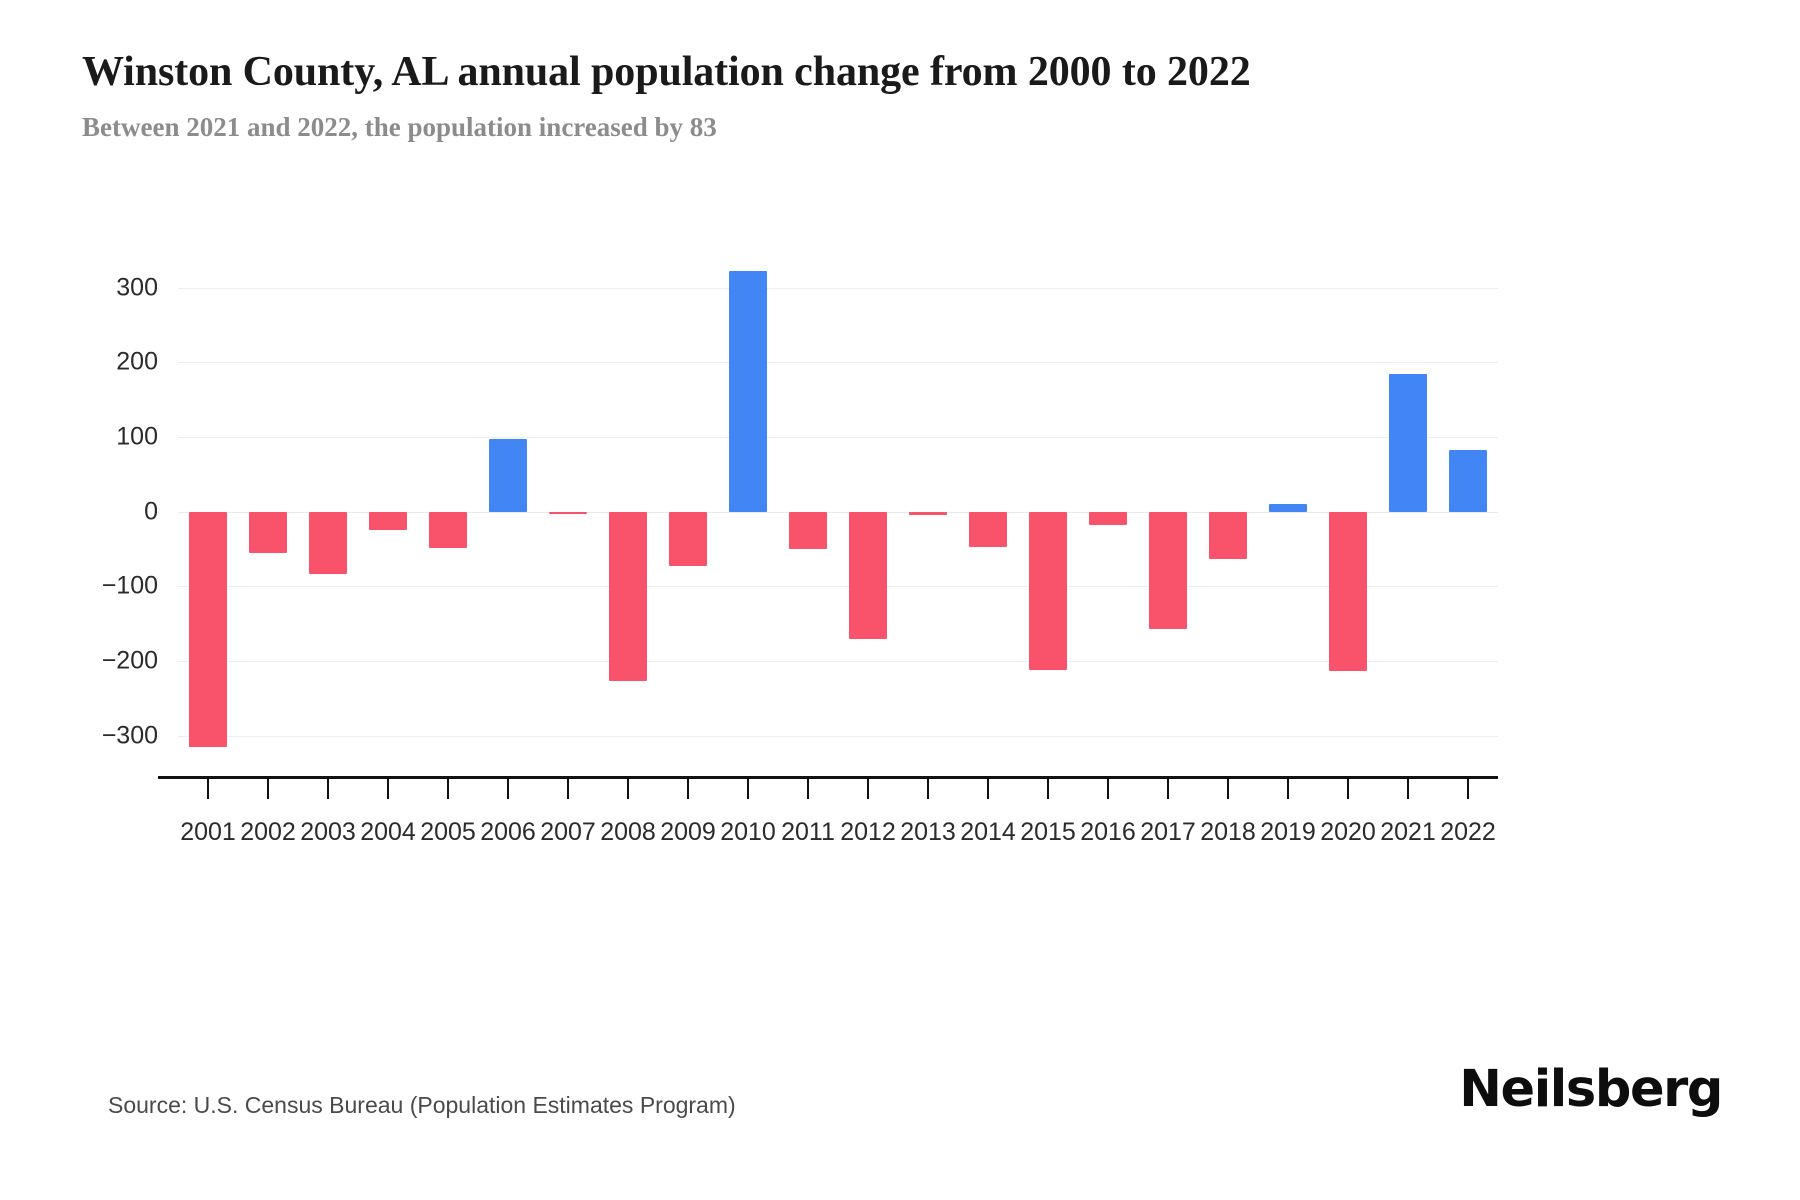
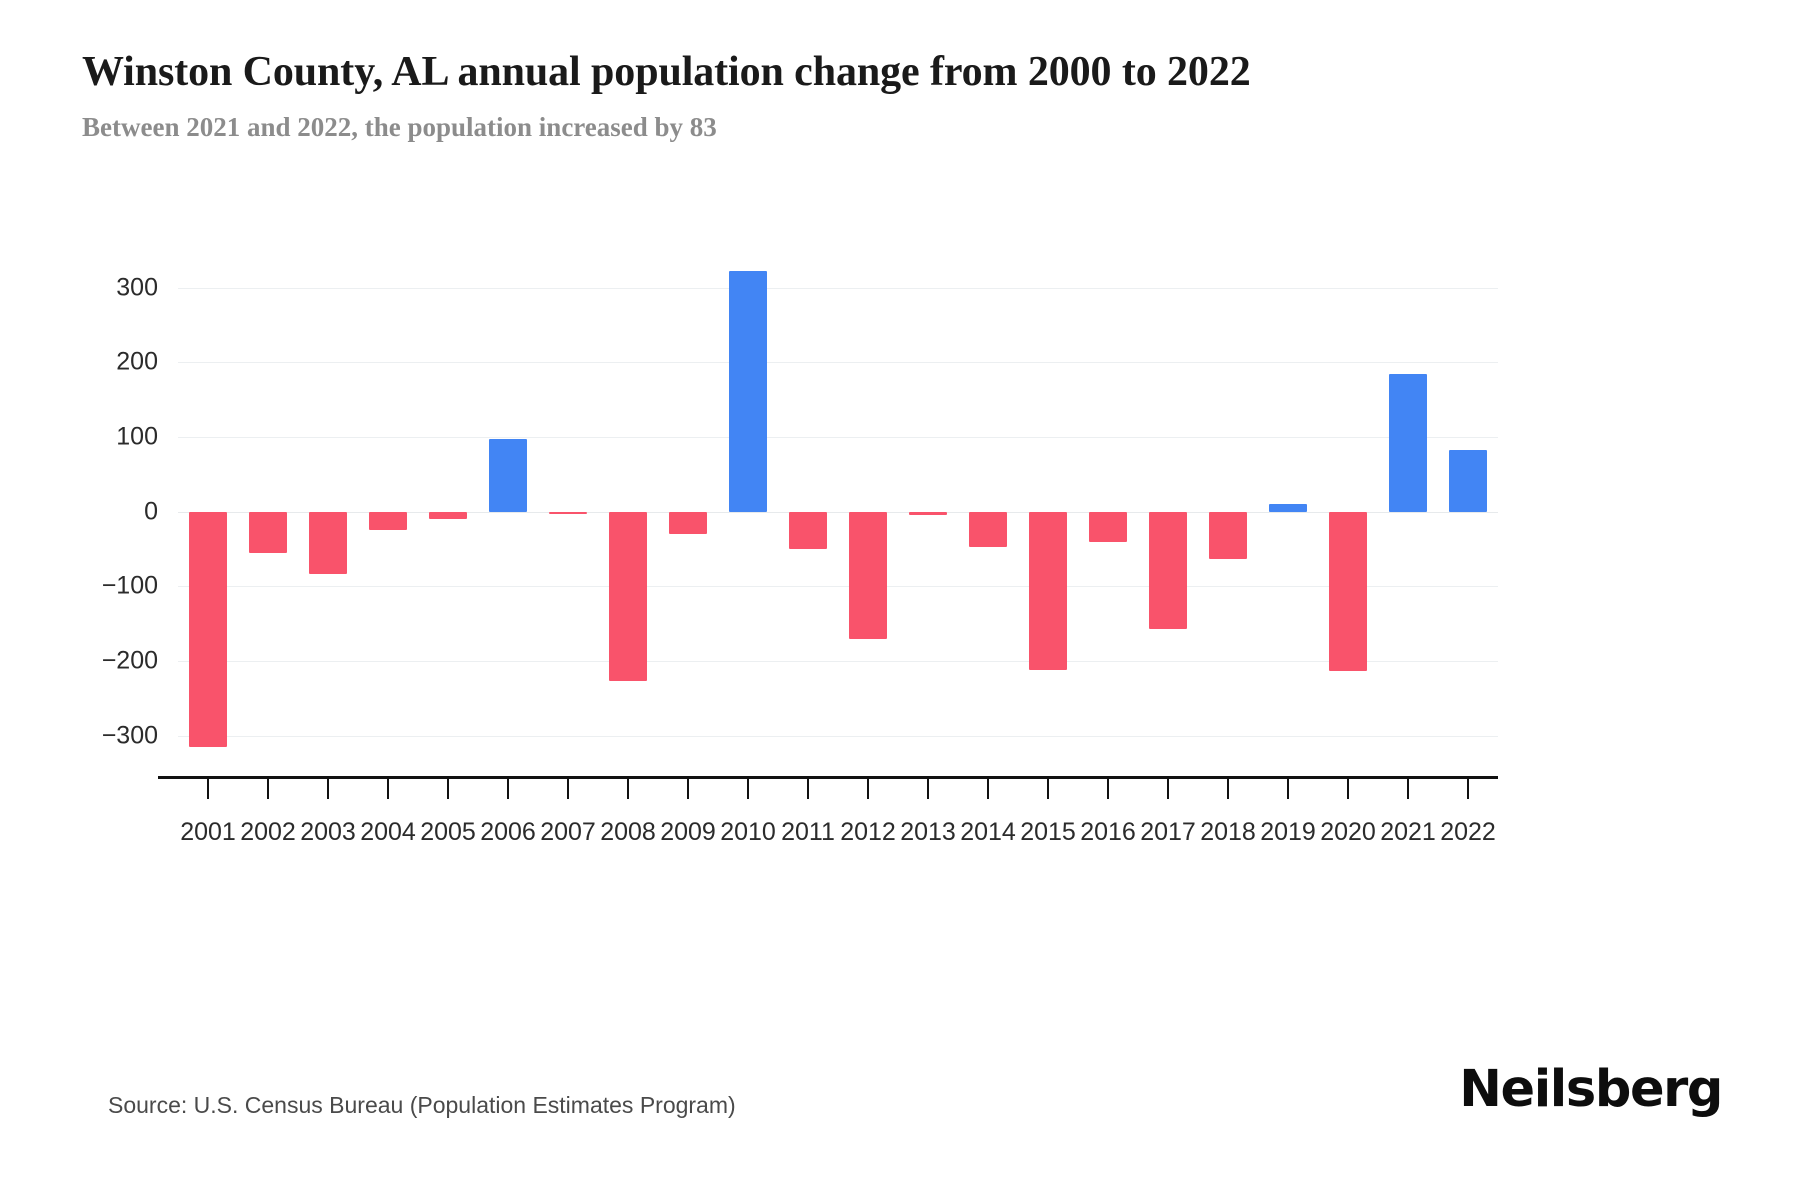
2005: -50 -> -10
2009: -70 -> -30
2016: -20 -> -40
